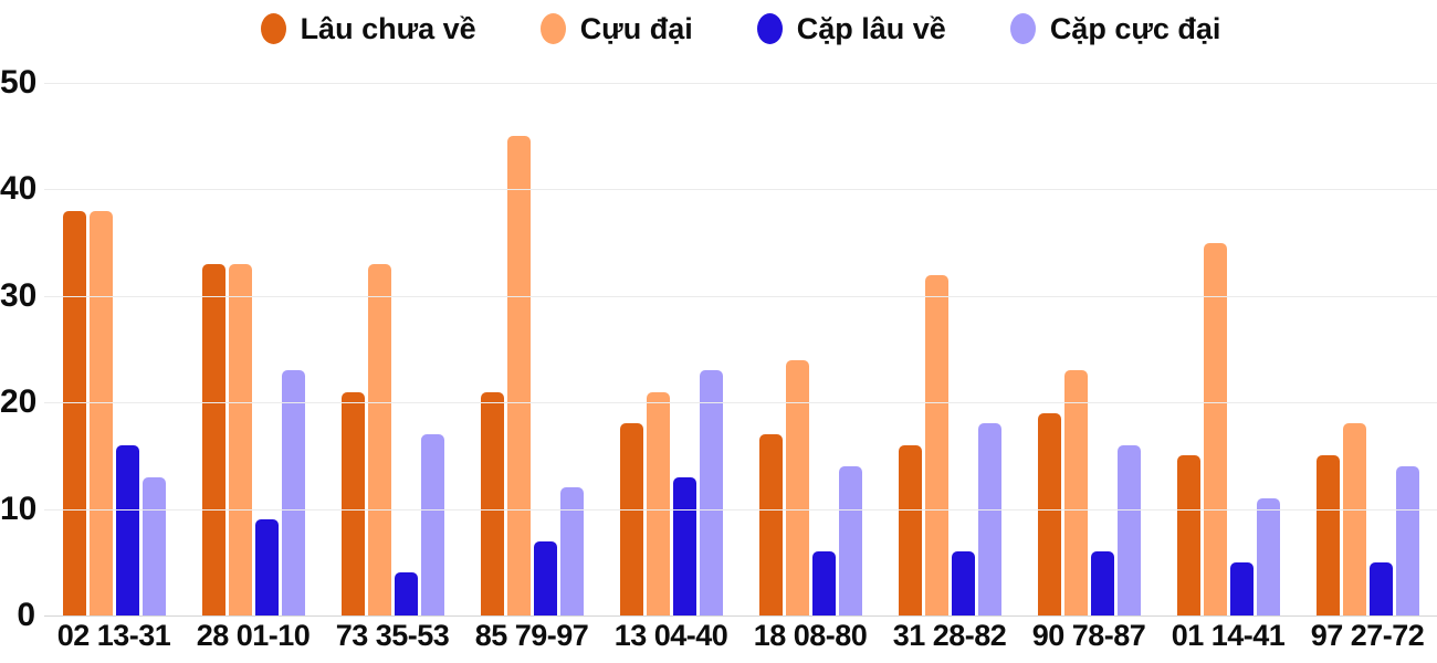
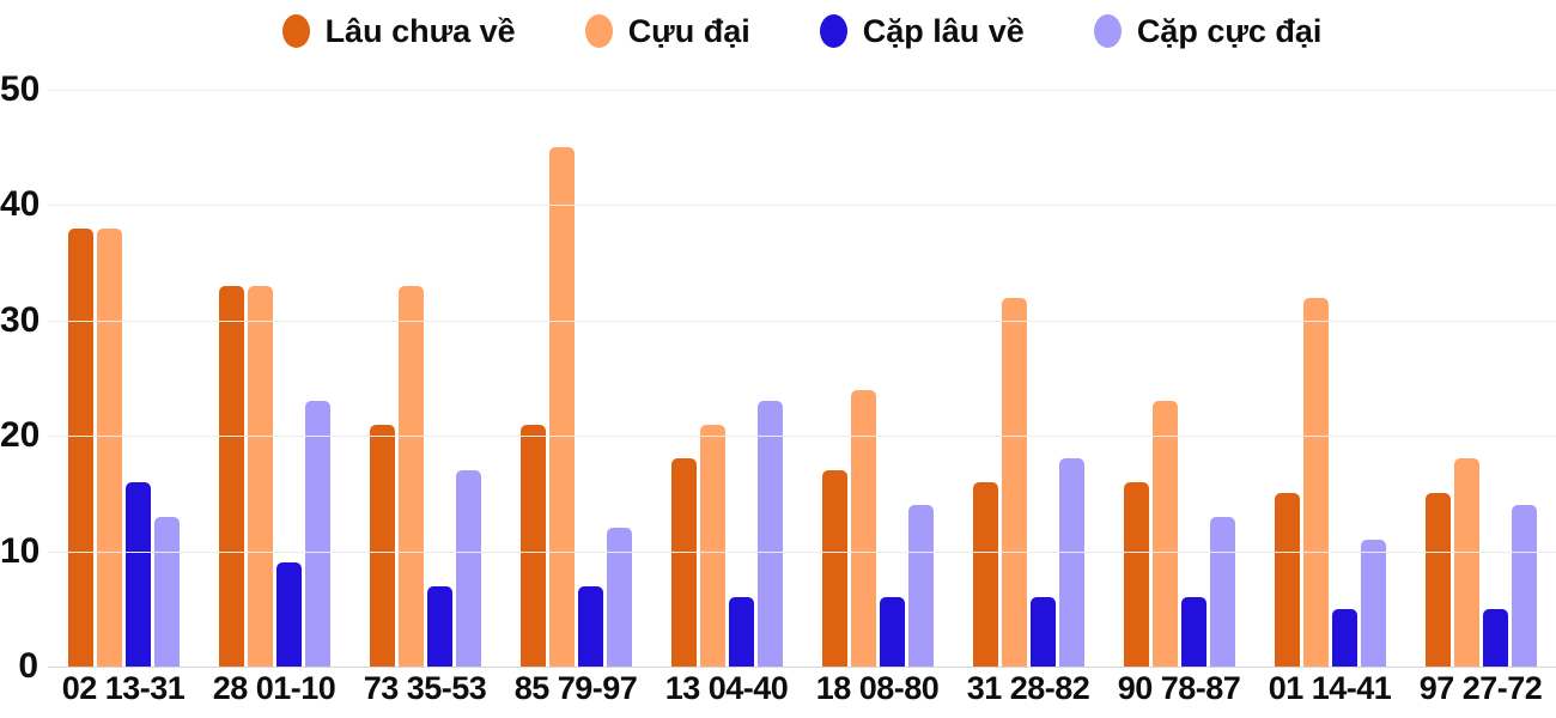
Cặp lâu về/73 35-53: 4 -> 7
Cặp lâu về/13 04-40: 13 -> 6
Lâu chưa về/90 78-87: 19 -> 16
Cặp cực đại/90 78-87: 16 -> 13
Cựu đại/01 14-41: 35 -> 32
